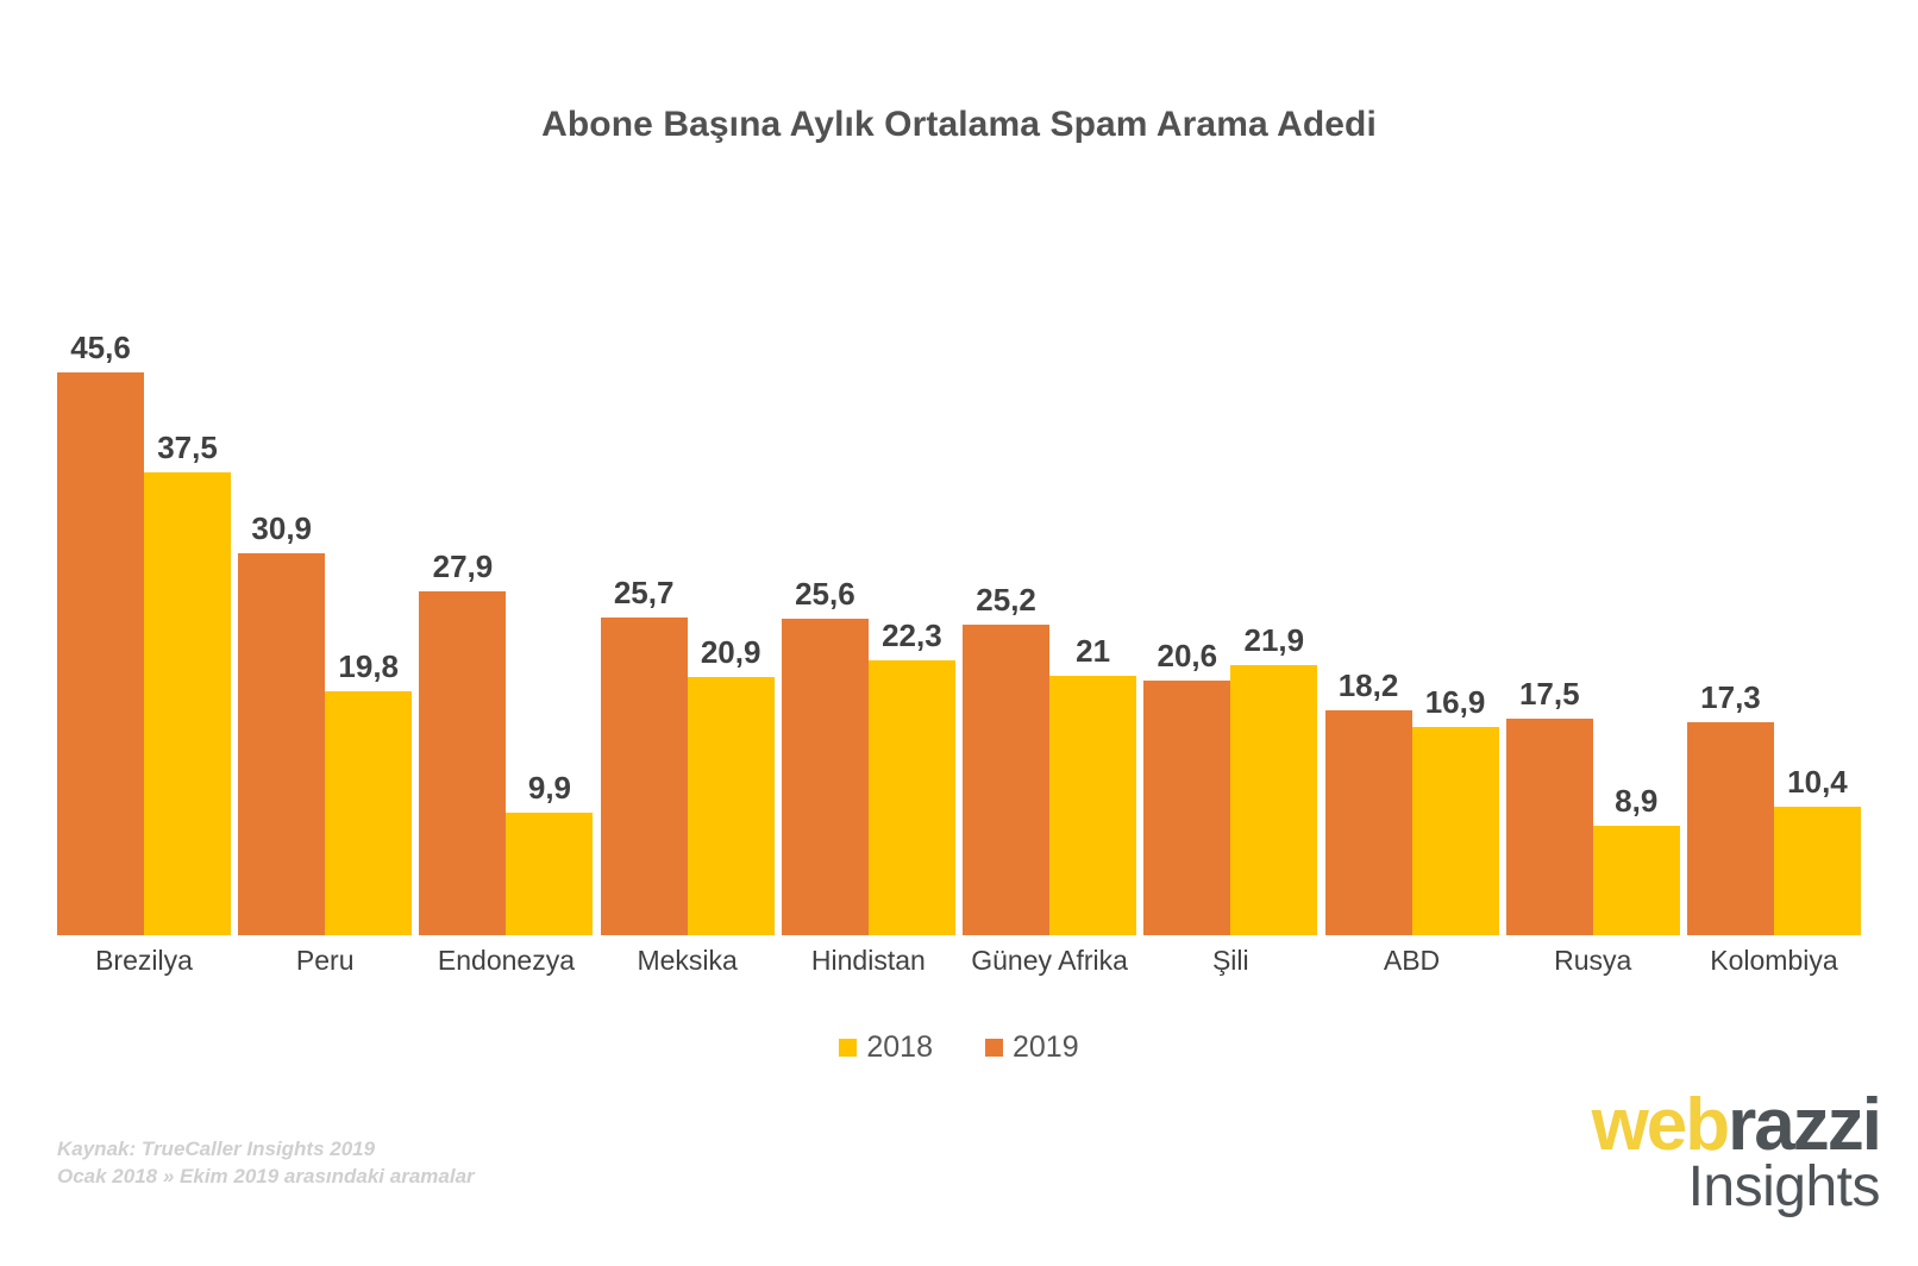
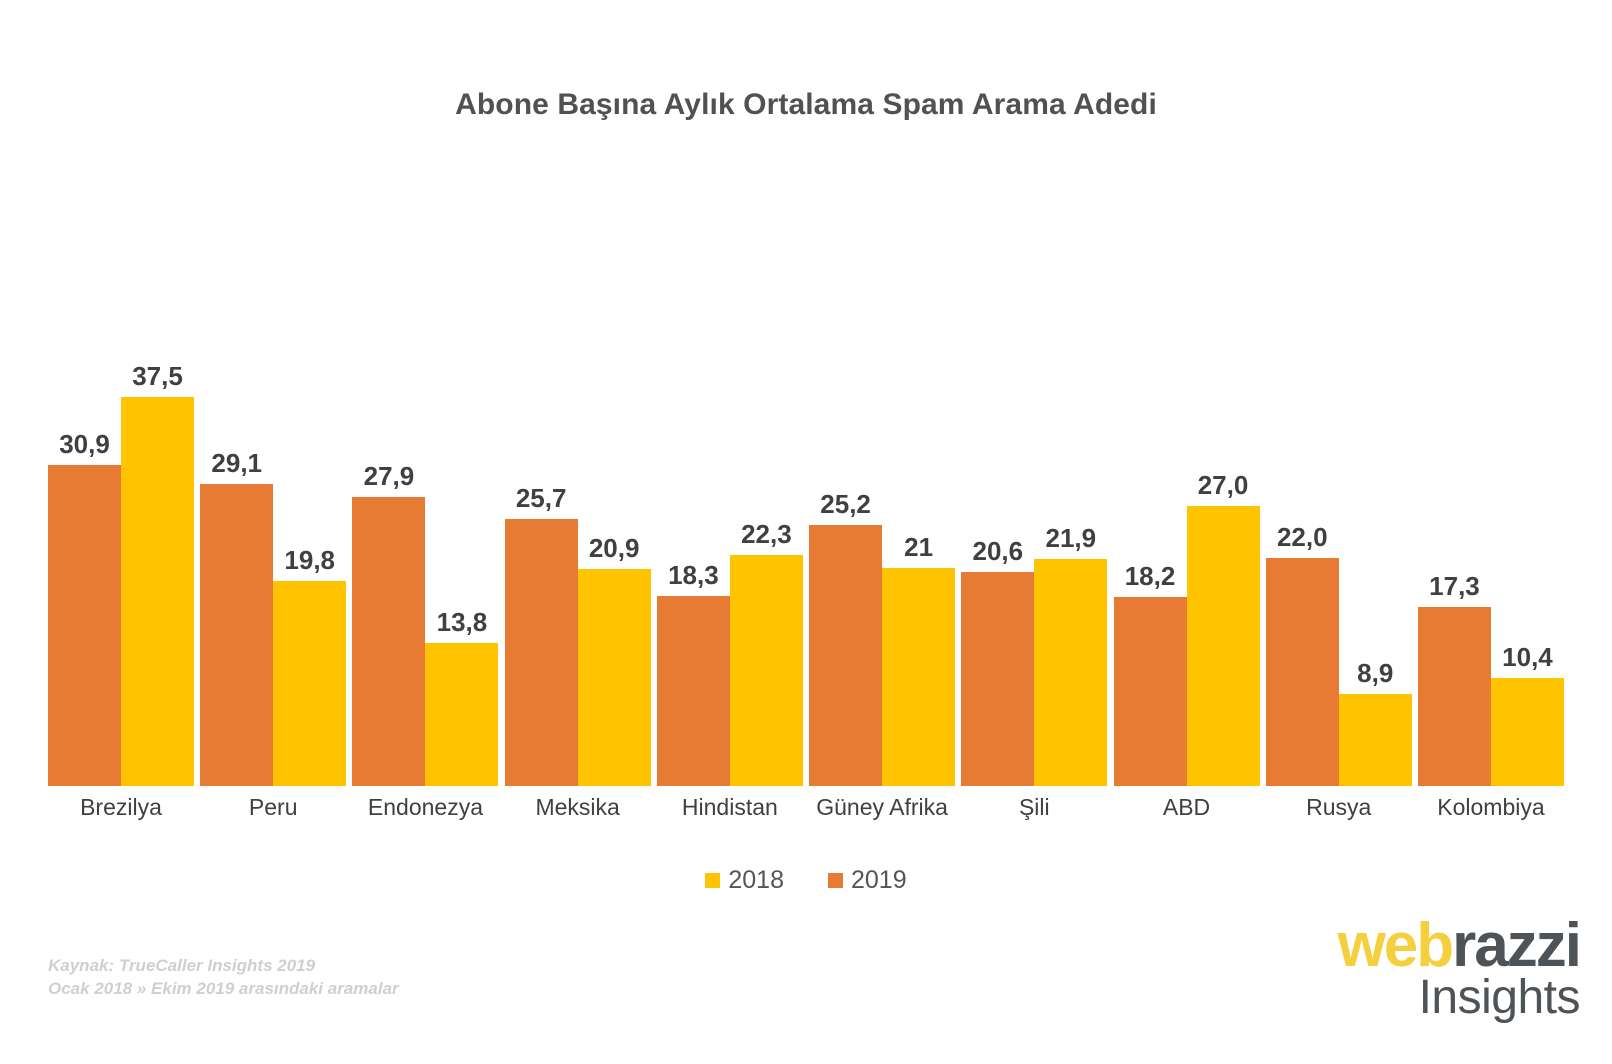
2019/Brezilya: 45,6 -> 30,9
2019/Peru: 30,9 -> 29,1
2018/Endonezya: 9,9 -> 13,8
2019/Hindistan: 25,6 -> 18,3
2018/ABD: 16,9 -> 27,0
2019/Rusya: 17,5 -> 22,0
